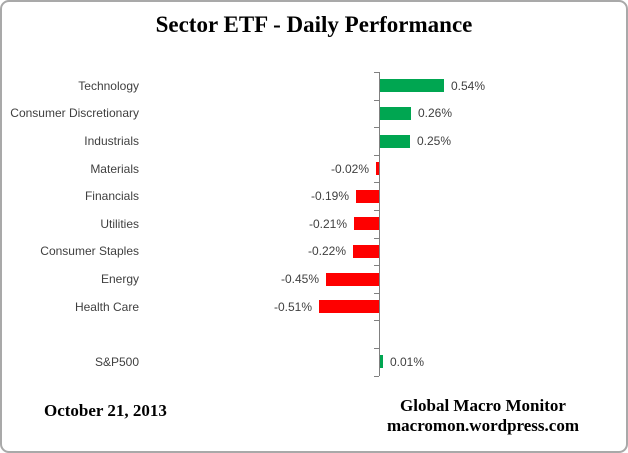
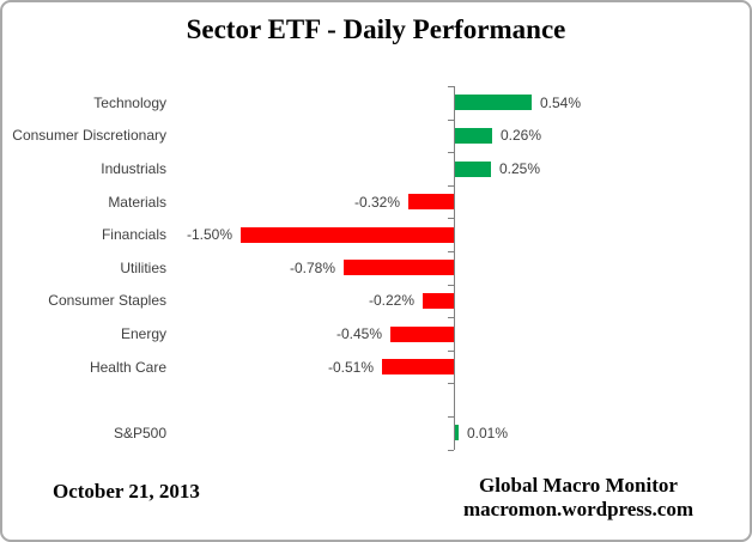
Materials: -0.02% -> -0.32%
Financials: -0.19% -> -1.50%
Utilities: -0.21% -> -0.78%
